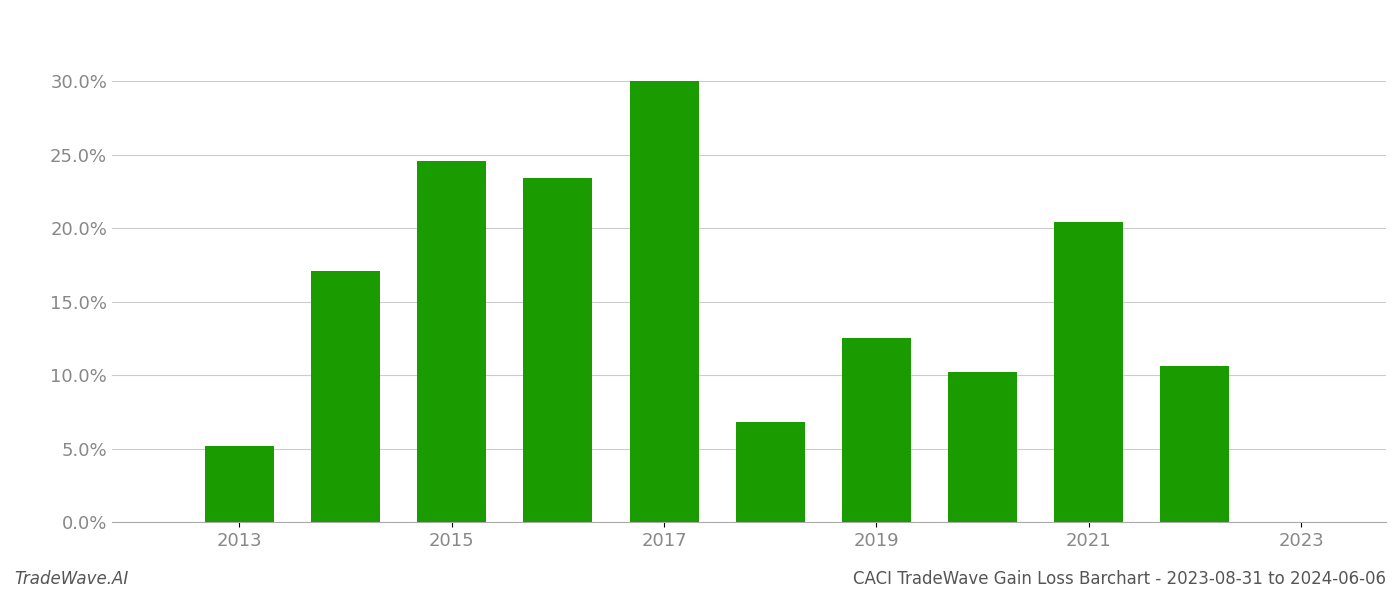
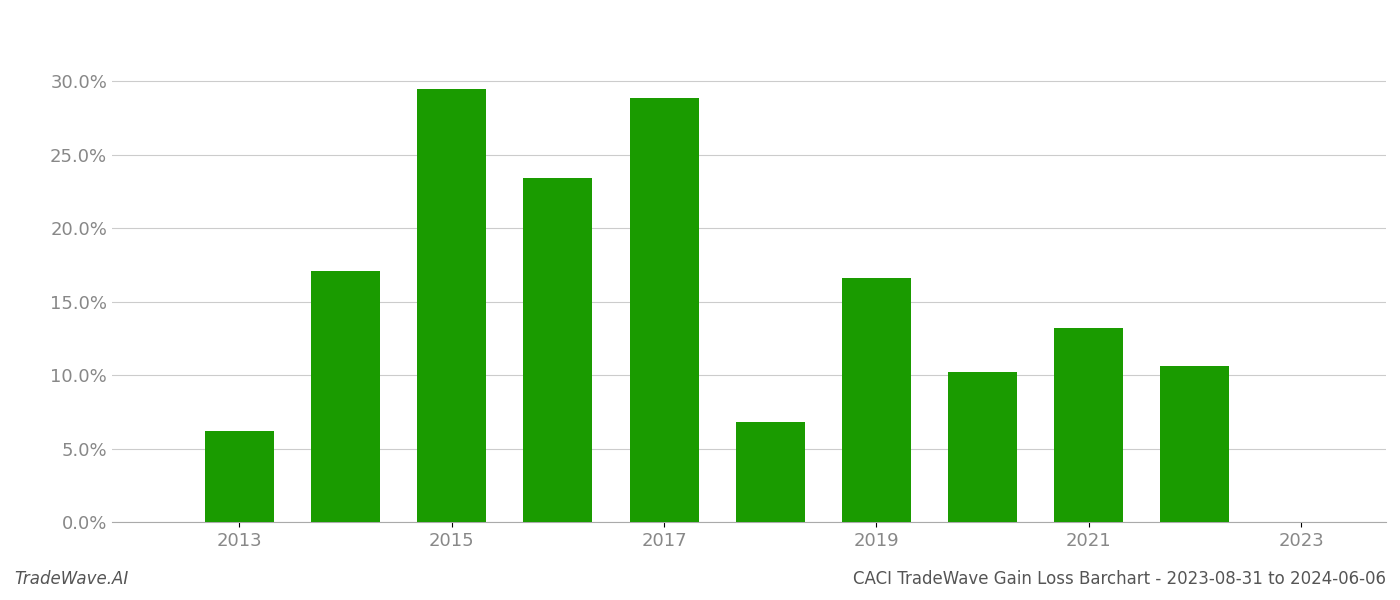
2013: 5.2% -> 6.2%
2015: 24.6% -> 29.5%
2017: 30.0% -> 28.9%
2019: 12.5% -> 16.6%
2021: 20.4% -> 13.2%
